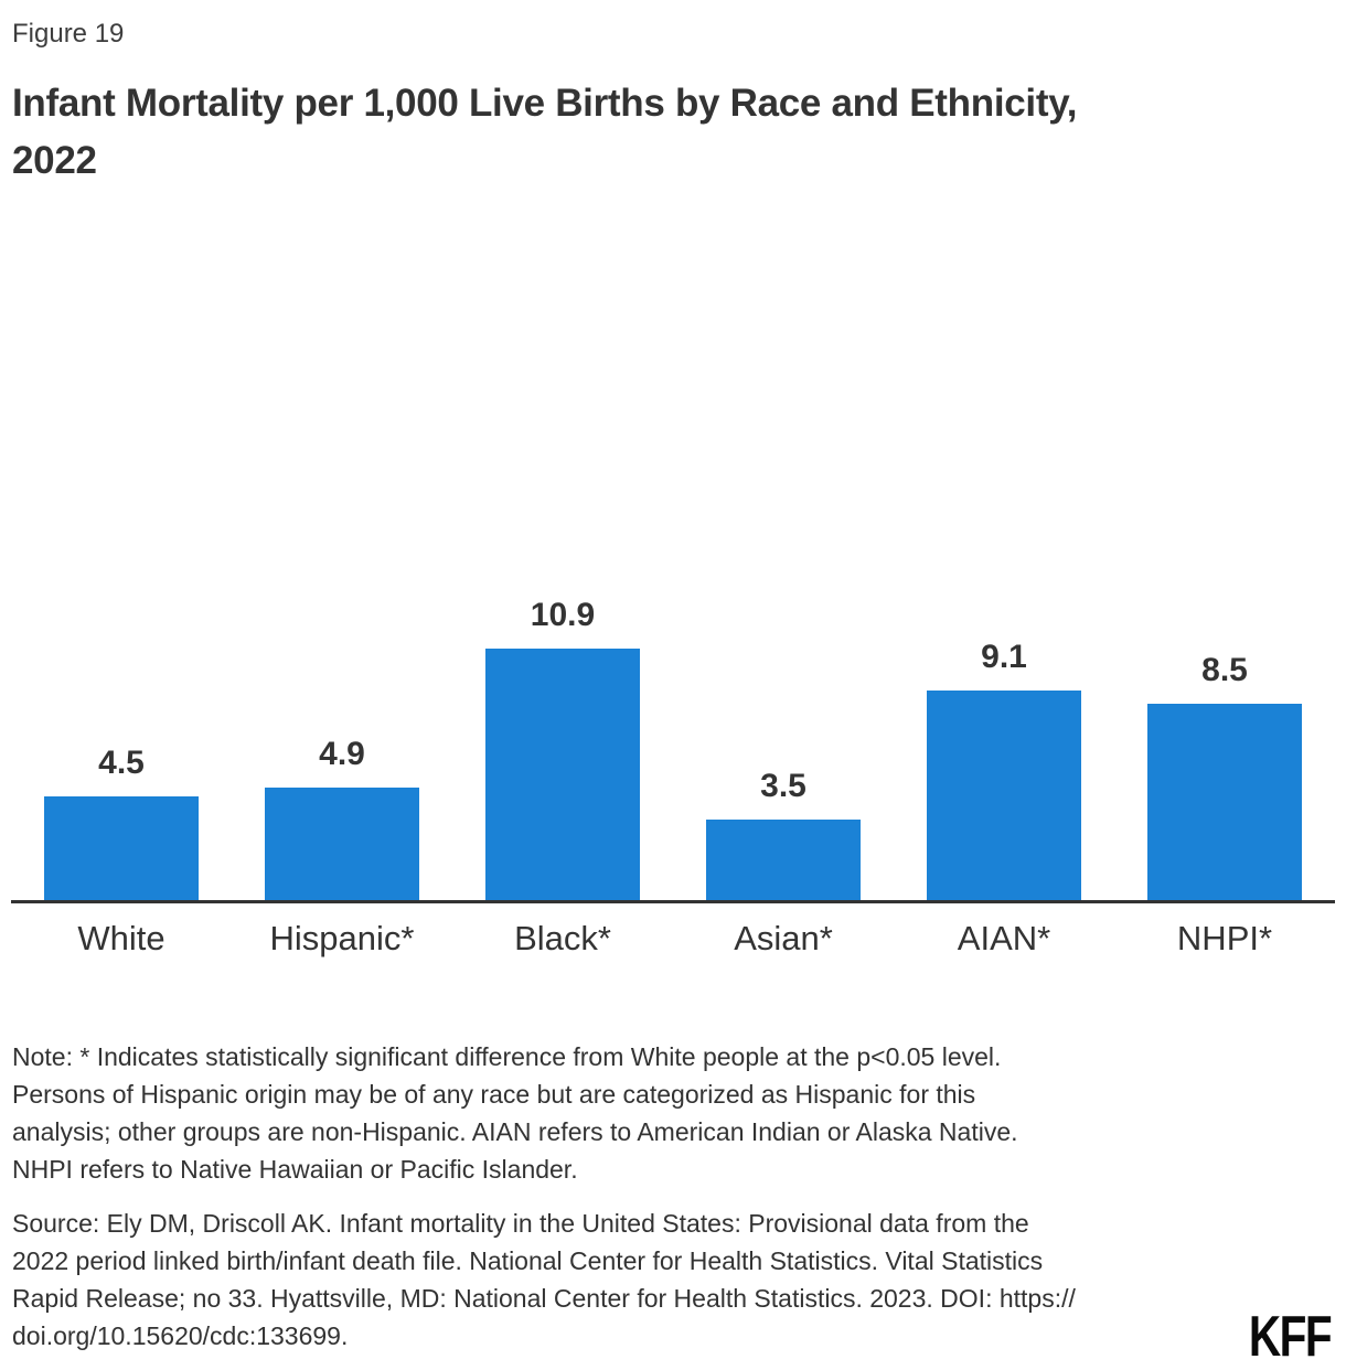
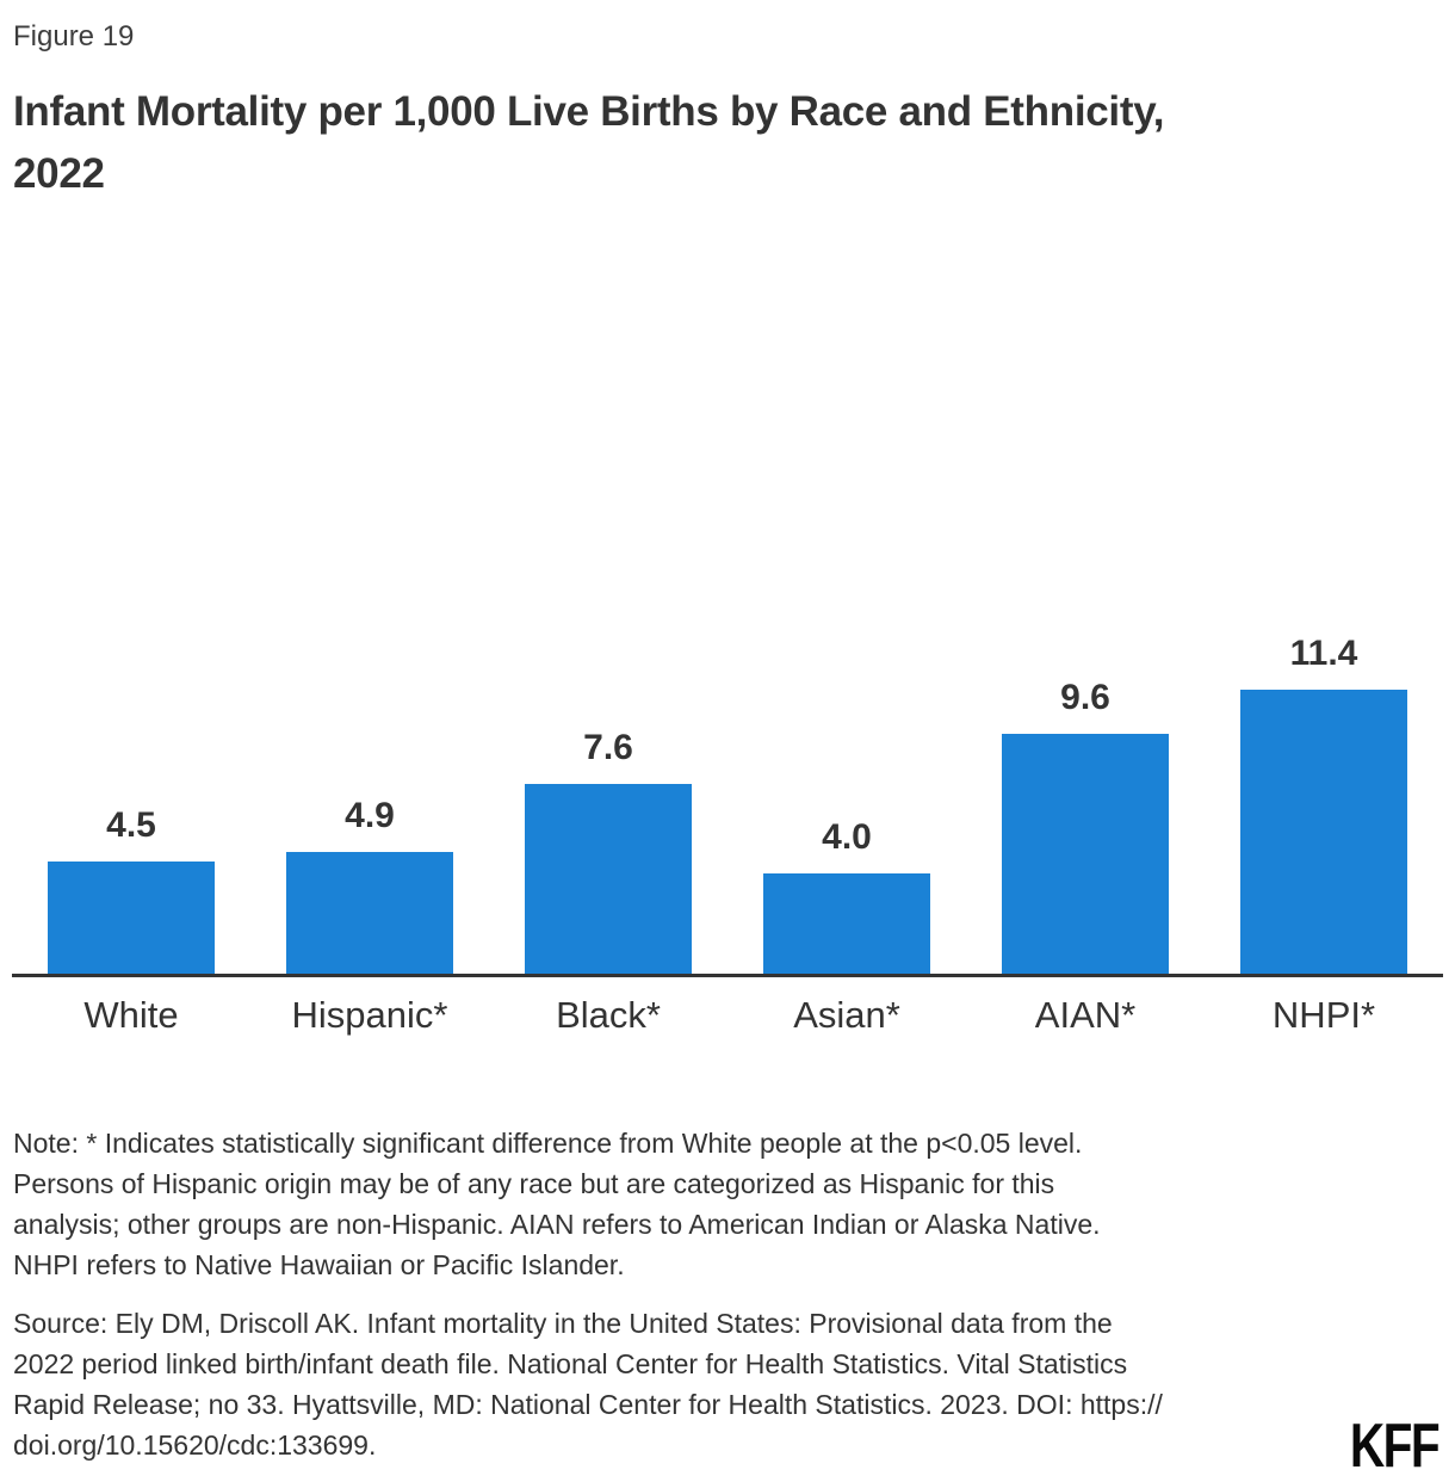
Black*: 10.9 -> 7.6
Asian*: 3.5 -> 4.0
AIAN*: 9.1 -> 9.6
NHPI*: 8.5 -> 11.4
